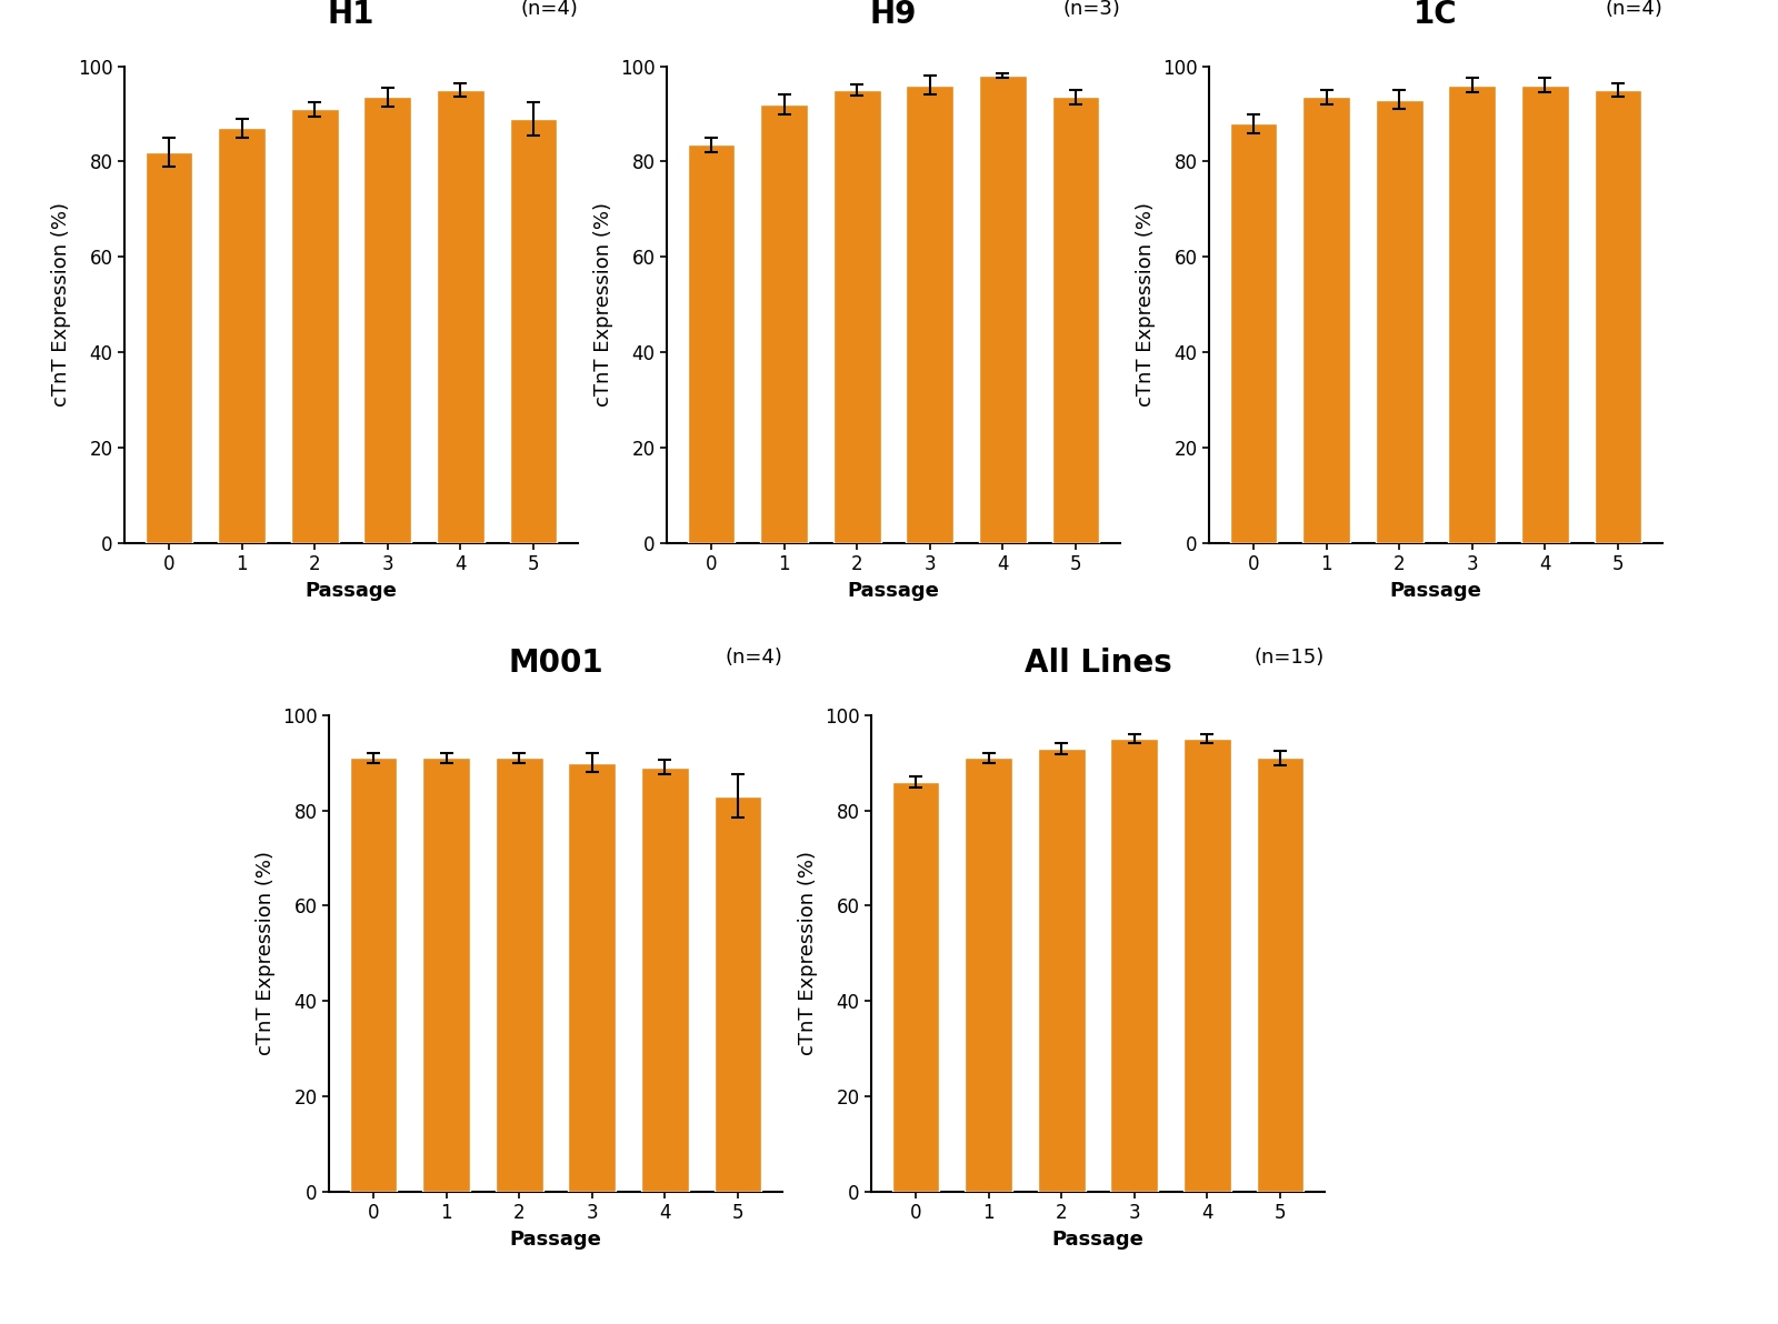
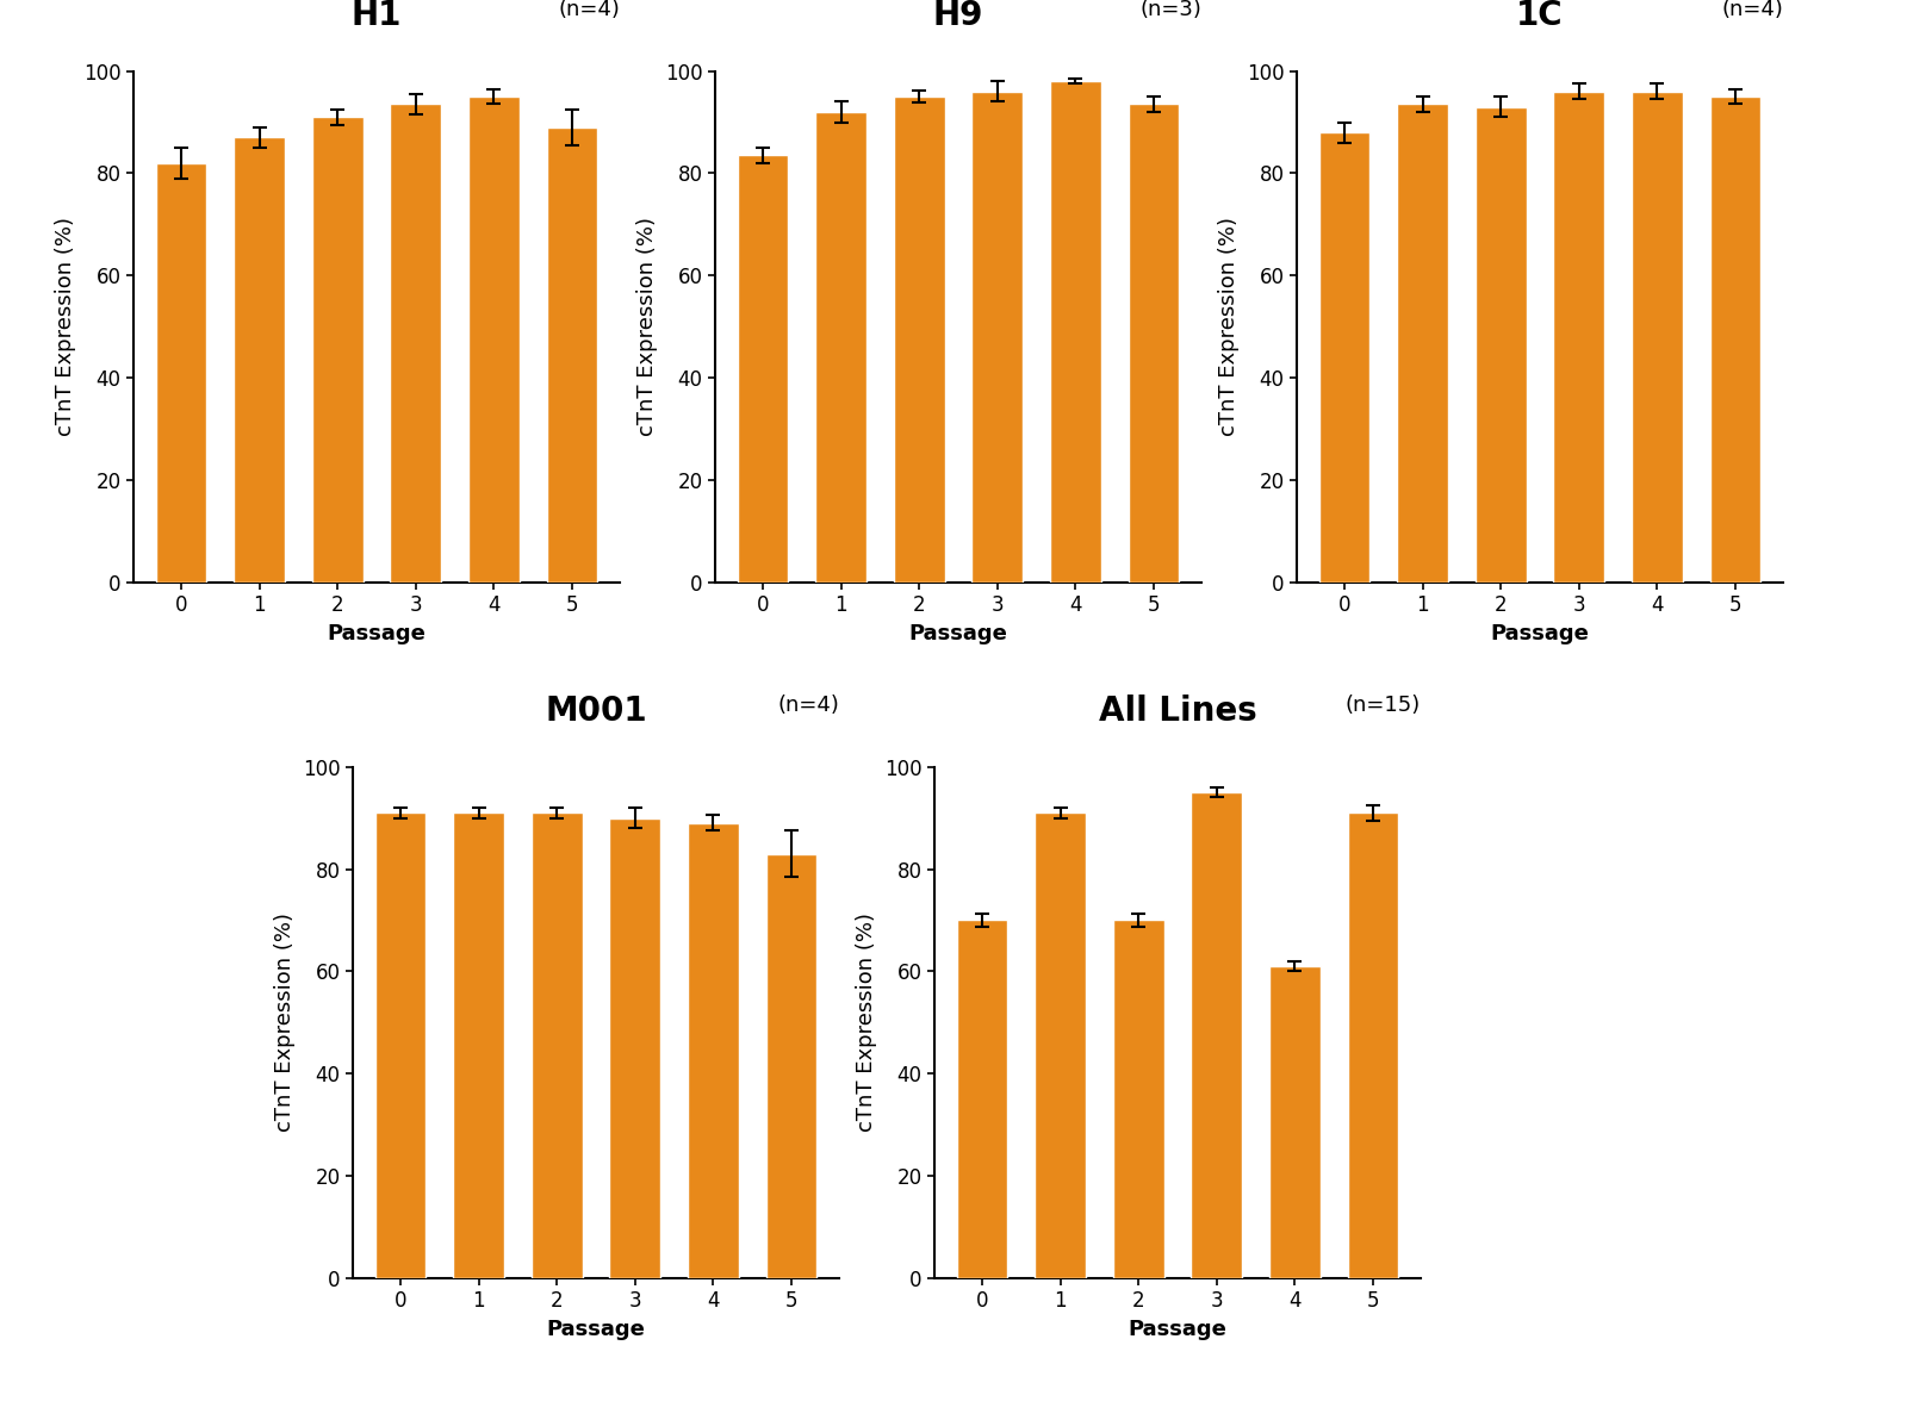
All Lines/0: 86 -> 70
All Lines/2: 93 -> 70
All Lines/4: 95 -> 61
